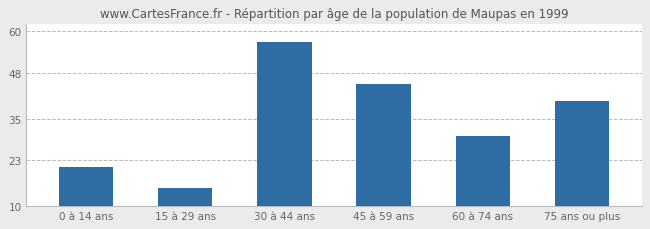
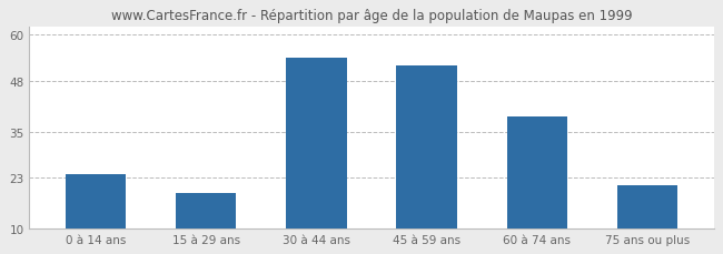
0 à 14 ans: 21 -> 24
15 à 29 ans: 15 -> 19
30 à 44 ans: 57 -> 54
45 à 59 ans: 45 -> 52
60 à 74 ans: 30 -> 39
75 ans ou plus: 40 -> 21
